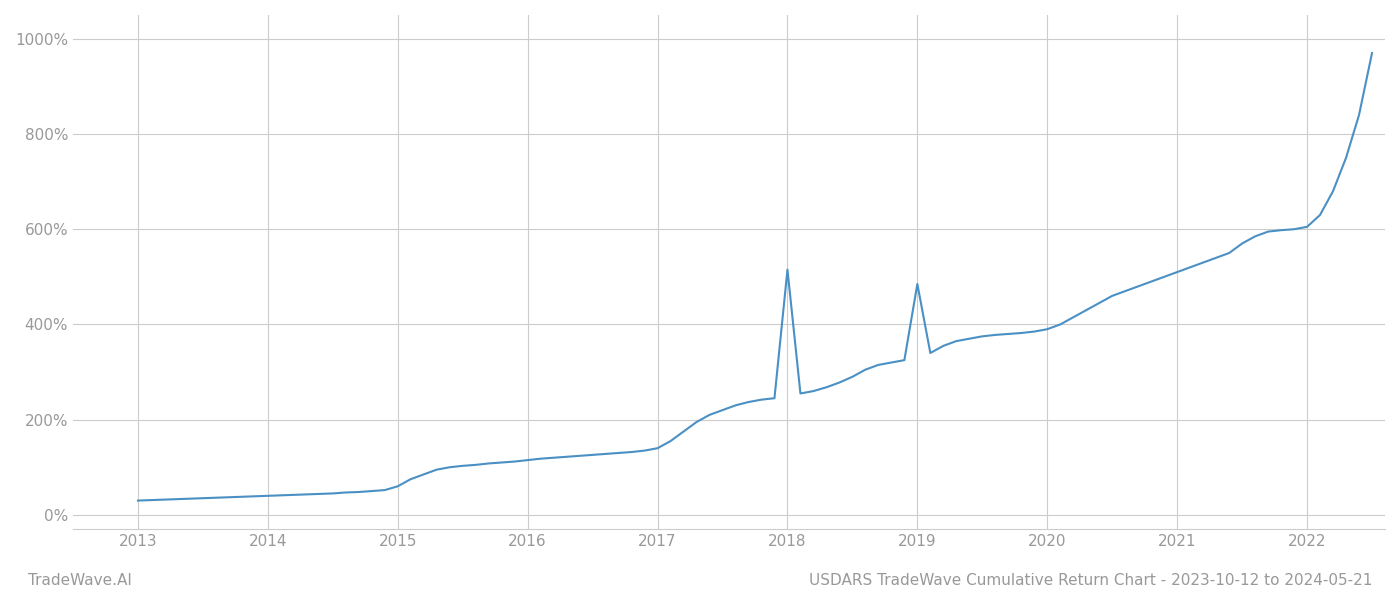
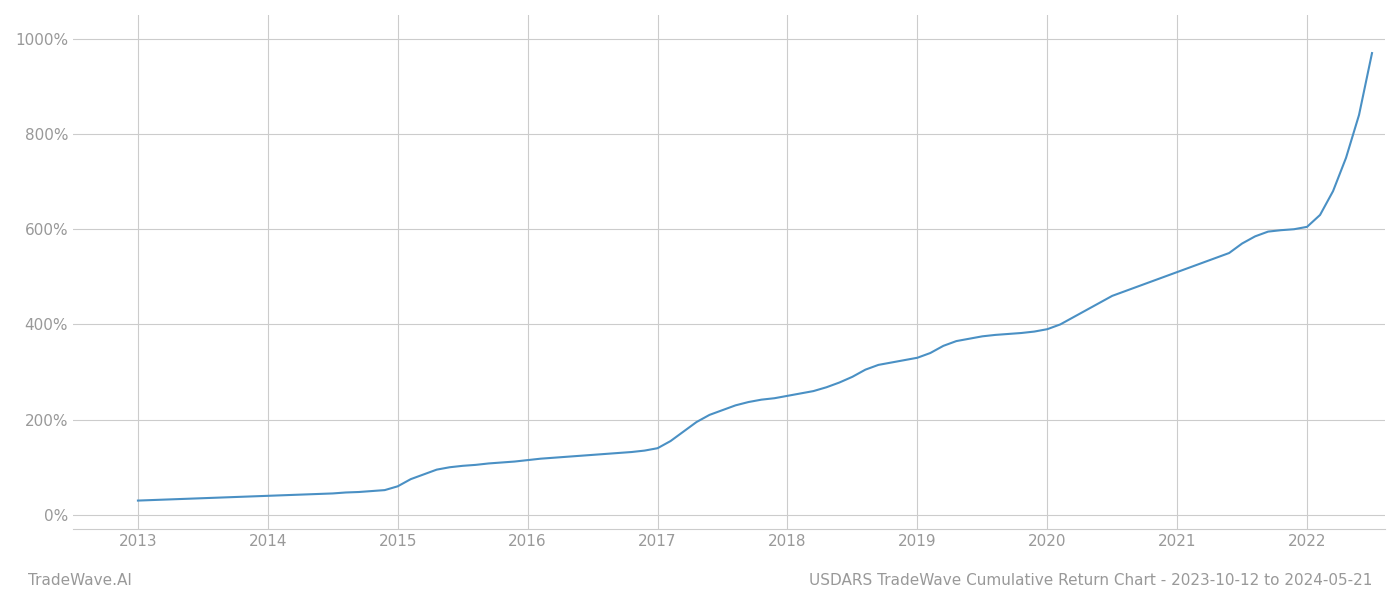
2018: 515% -> 250%
2019: 485% -> 330%
